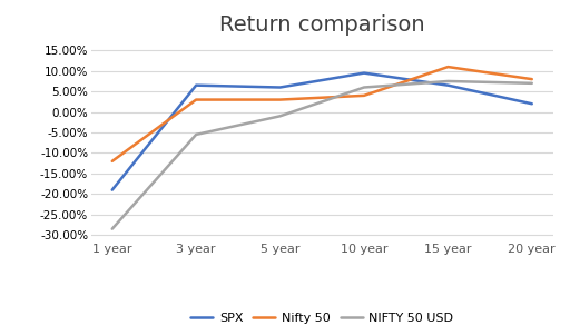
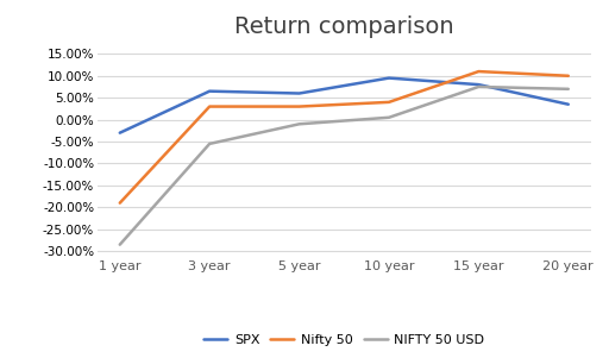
SPX/1 year: -19.0% -> -3.0%
Nifty 50/1 year: -12% -> -19%
NIFTY 50 USD/10 year: 6.0% -> 0.5%
SPX/15 year: 6.5% -> 8.0%
SPX/20 year: 2.0% -> 3.5%
Nifty 50/20 year: 8% -> 10%
